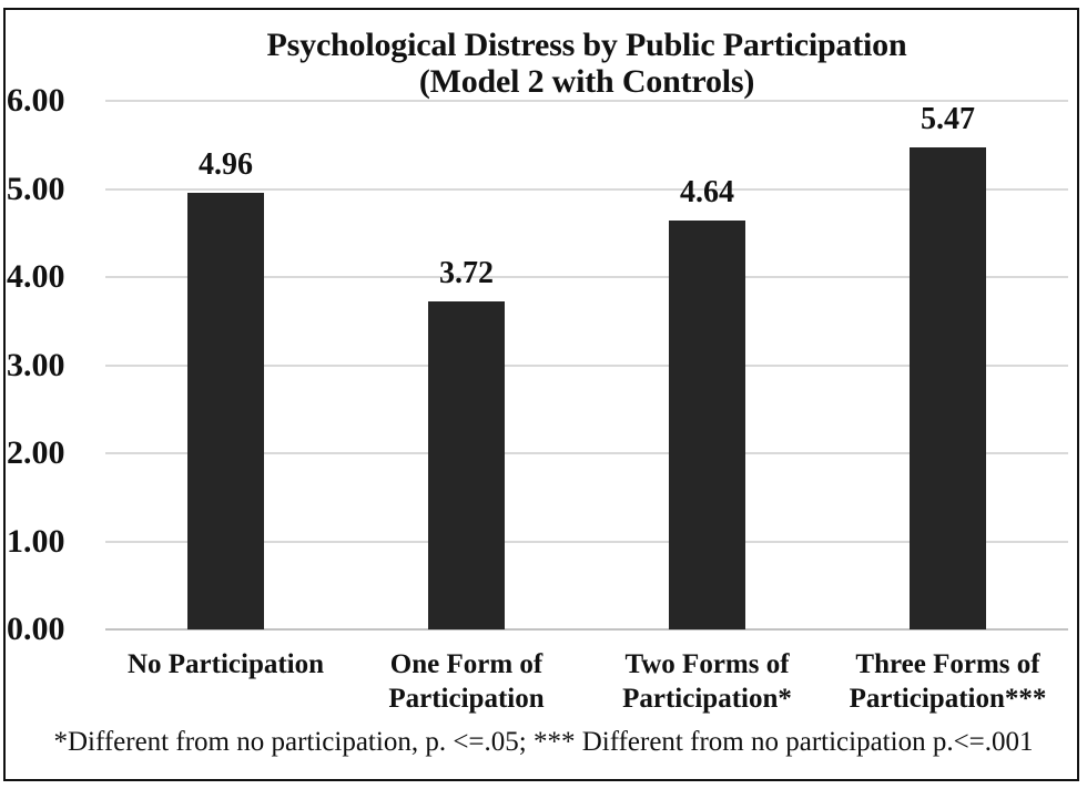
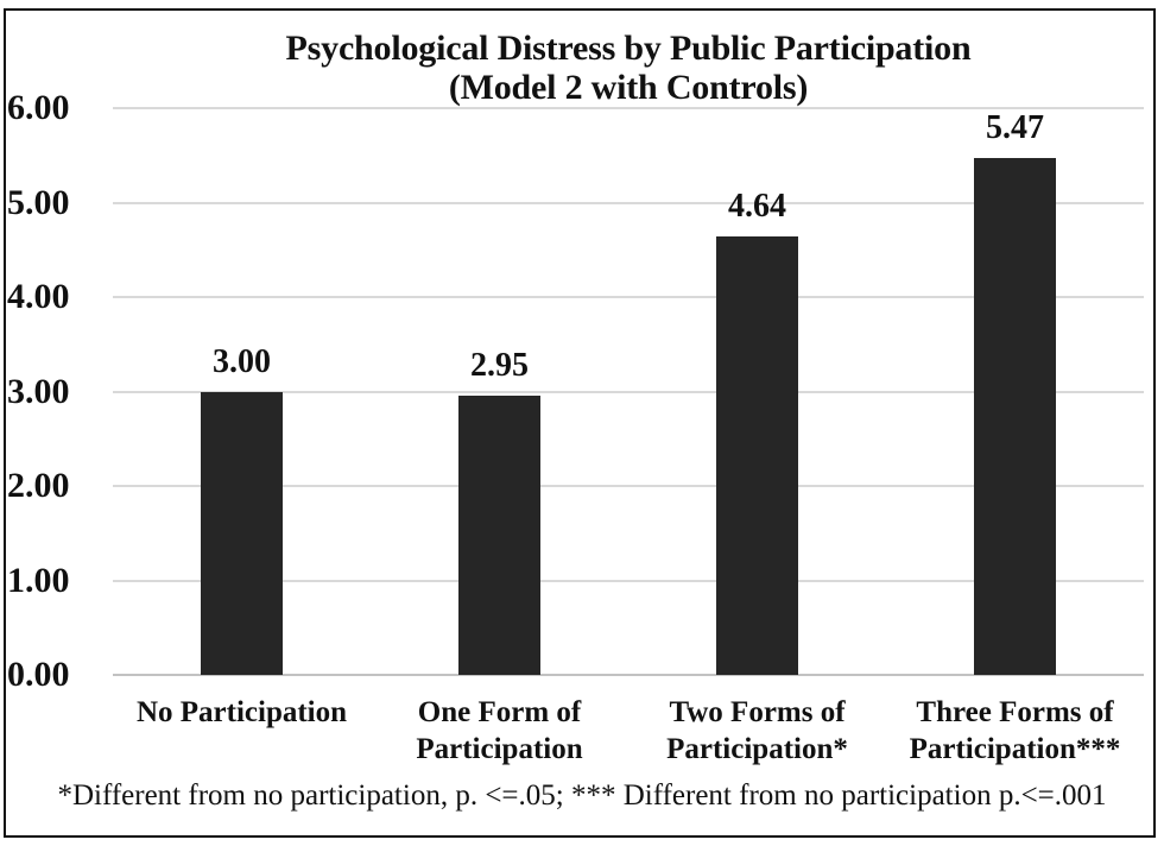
No Participation: 4.96 -> 3.00
One Form of Participation: 3.72 -> 2.95
